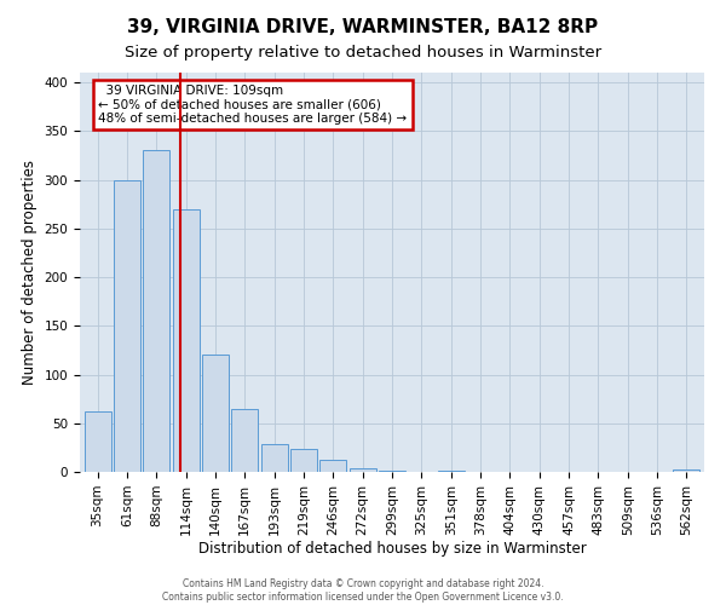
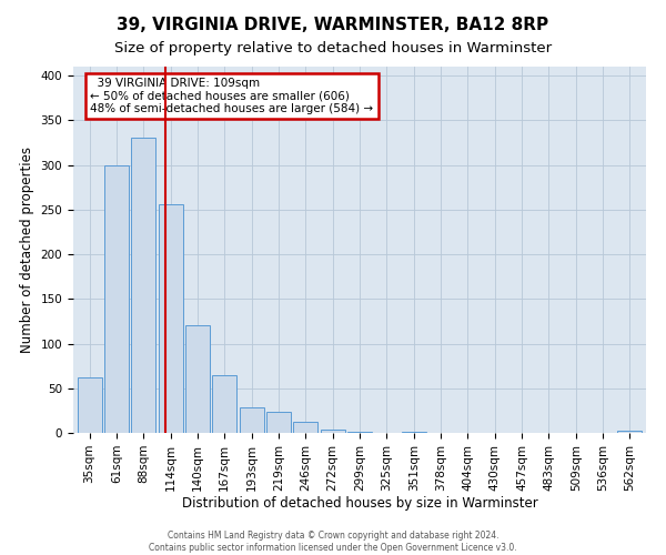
114sqm: 270 -> 256
